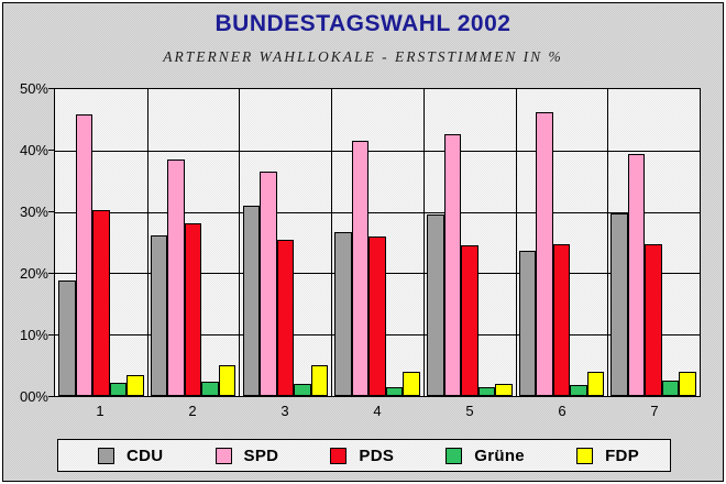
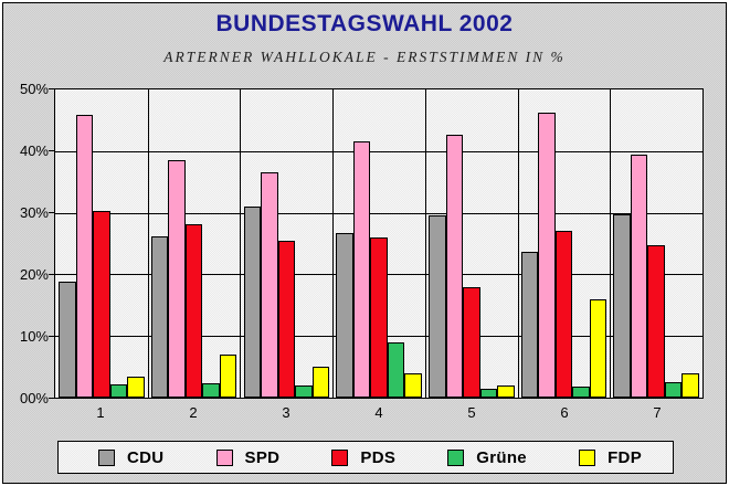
FDP/2: 5% -> 7%
Grüne/4: 2% -> 9%
PDS/5: 25% -> 18%
PDS/6: 25% -> 27%
FDP/6: 4% -> 16%
